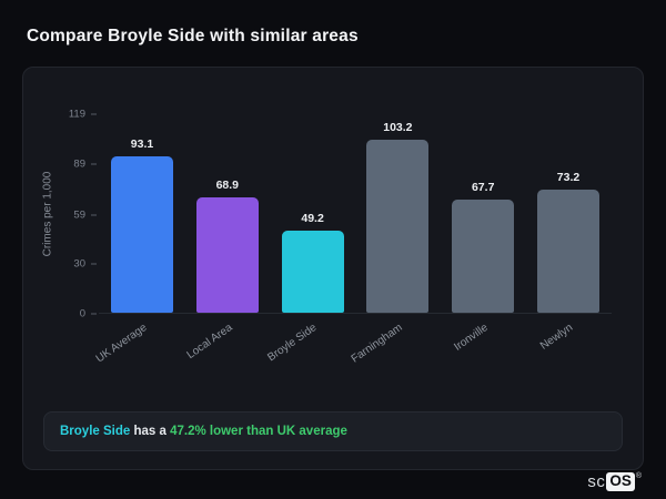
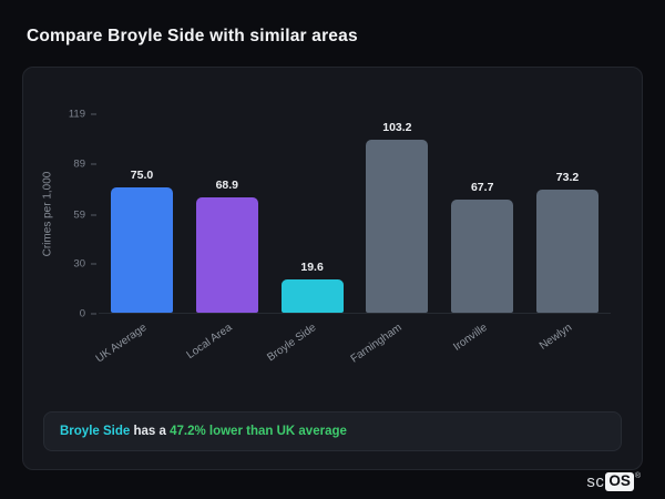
UK Average: 93.1 -> 75.0
Broyle Side: 49.2 -> 19.6
